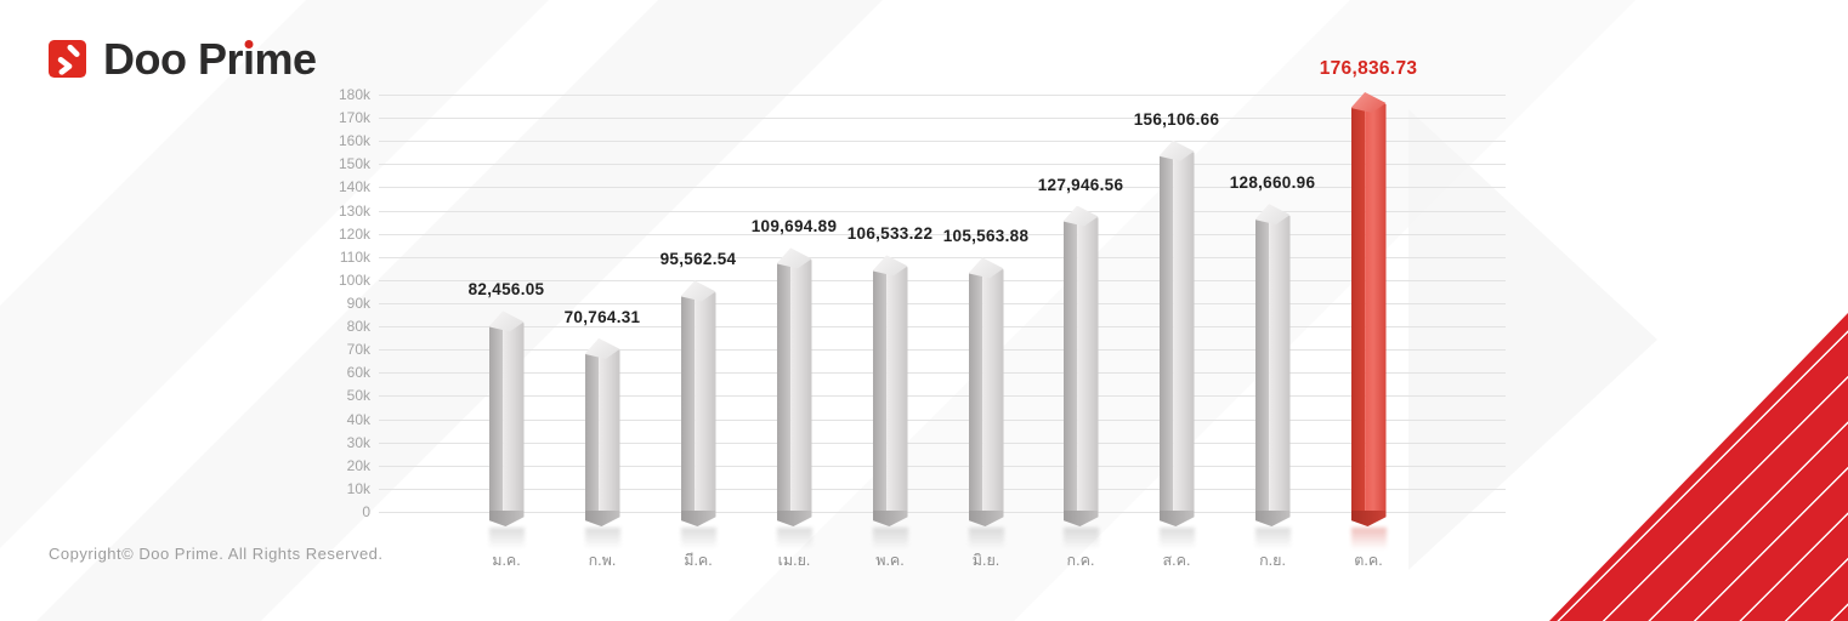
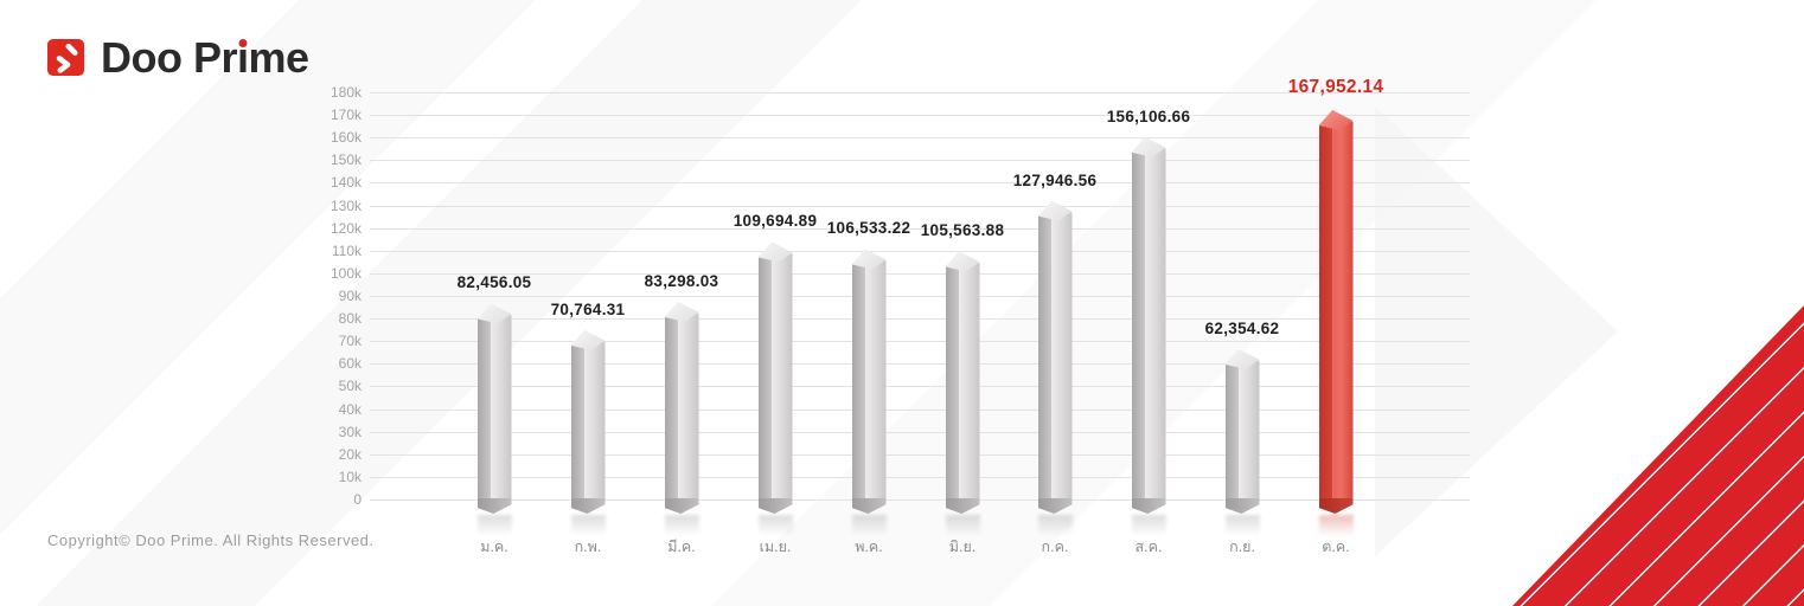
มี.ค.: 95,562.54 -> 83,298.03
ก.ย.: 128,660.96 -> 62,354.62
ต.ค.: 176,836.73 -> 167,952.14
